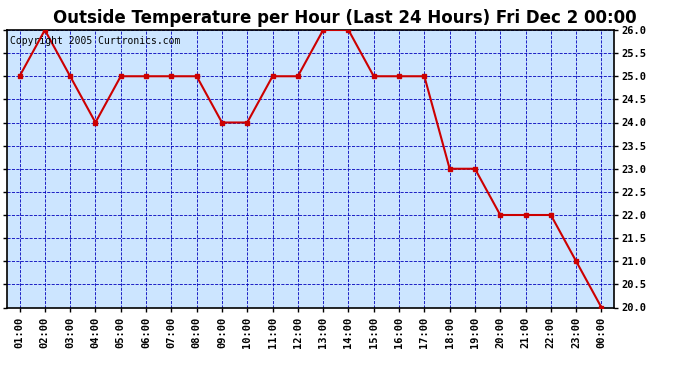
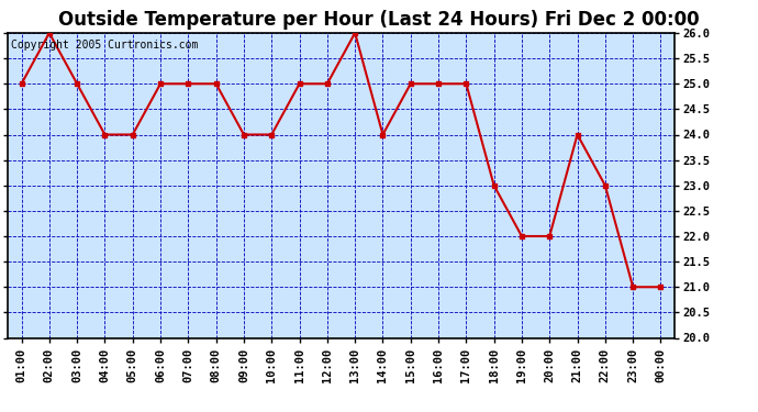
05:00: 25 -> 24
14:00: 26 -> 24
19:00: 23 -> 22
21:00: 22 -> 24
22:00: 22 -> 23
00:00: 20 -> 21
